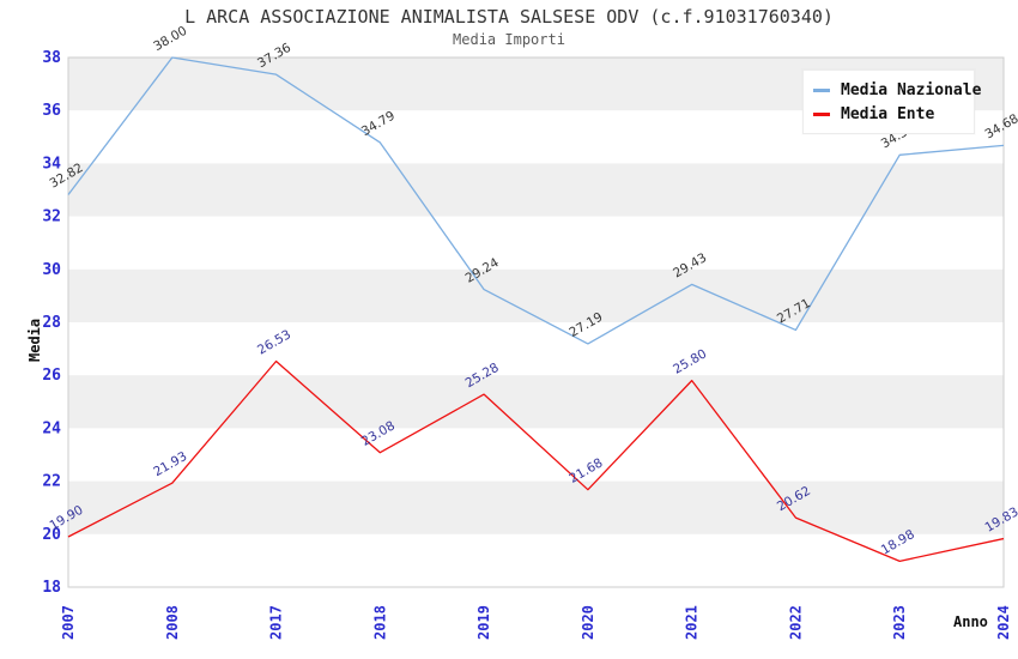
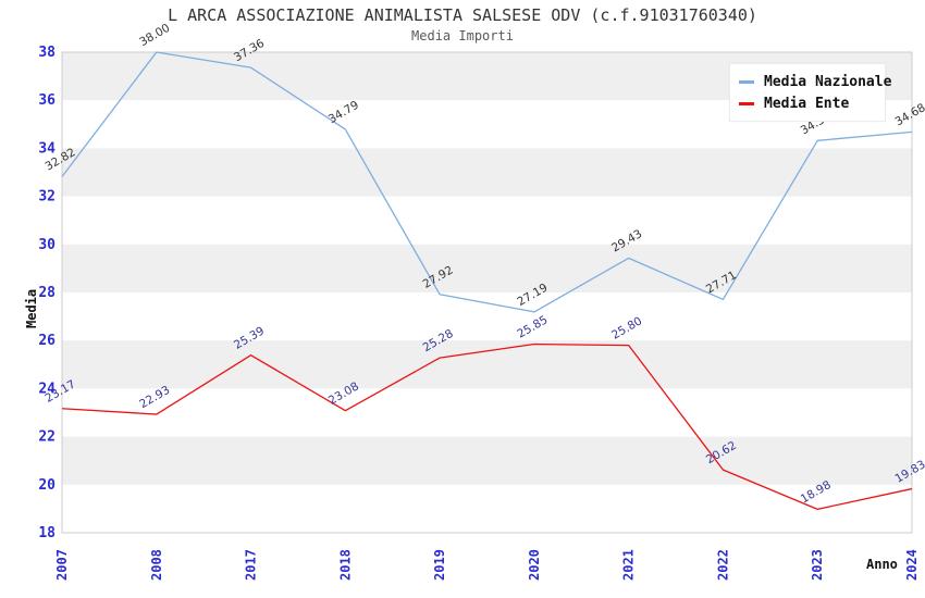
Media Ente/2007: 19.90 -> 23.17
Media Ente/2008: 21.93 -> 22.93
Media Ente/2017: 26.53 -> 25.39
Media Nazionale/2019: 29.24 -> 27.92
Media Ente/2020: 21.68 -> 25.85
